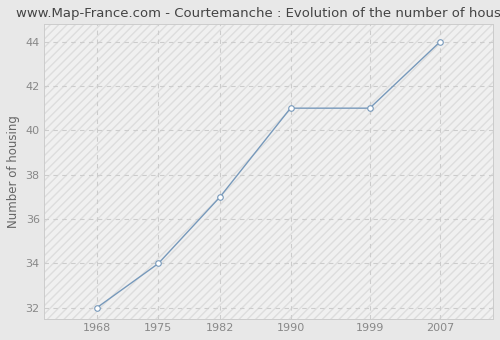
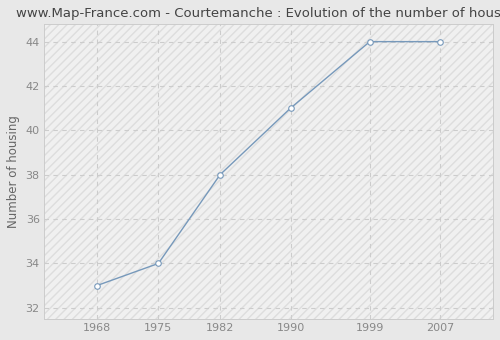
1968: 32 -> 33
1982: 37 -> 38
1999: 41 -> 44
